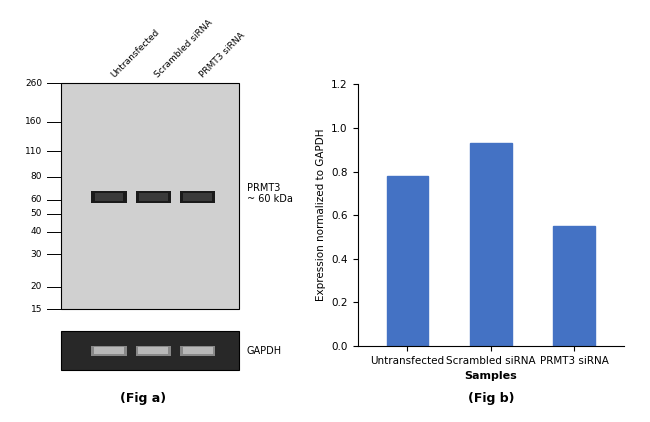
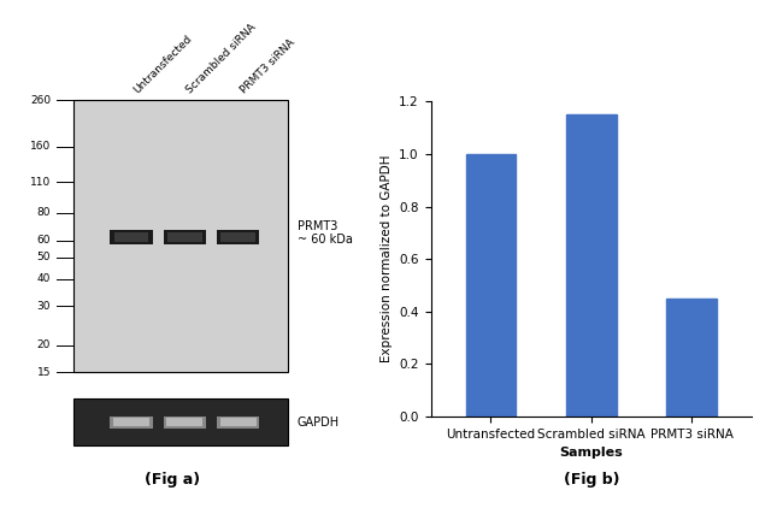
Untransfected: 0.78 -> 1.00
Scrambled siRNA: 0.93 -> 1.15
PRMT3 siRNA: 0.55 -> 0.45
